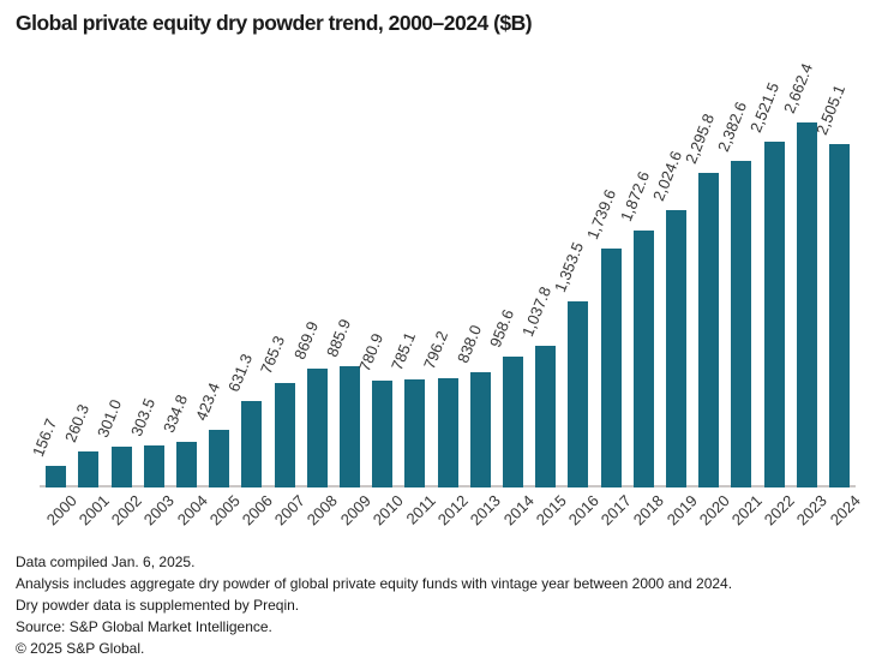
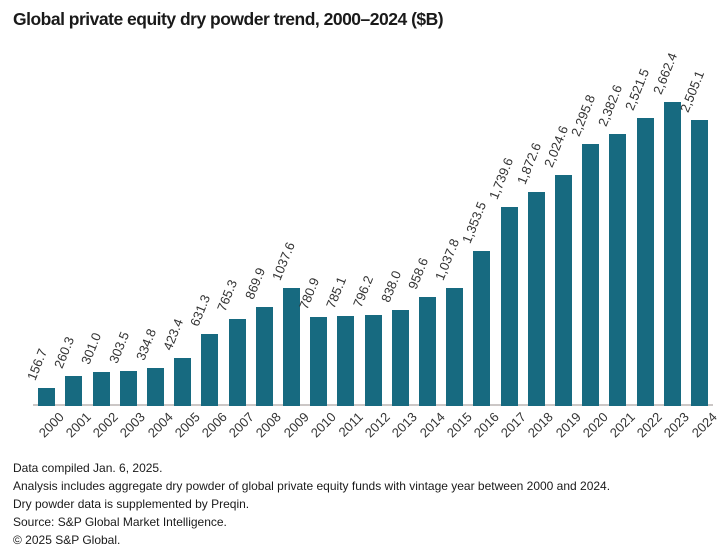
2009: 885.9 -> 1037.6
